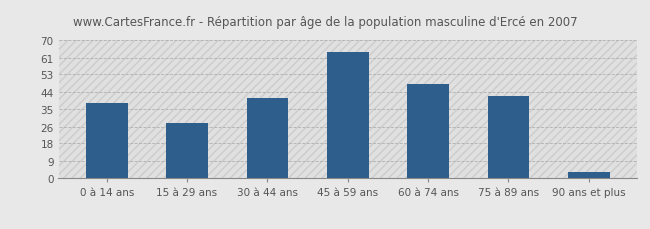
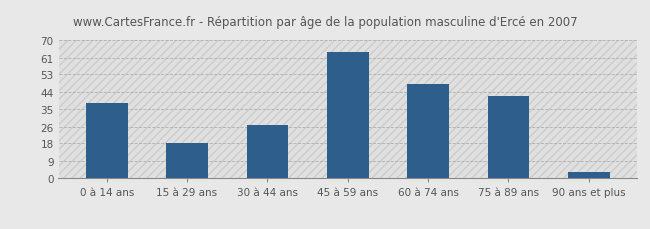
15 à 29 ans: 28 -> 18
30 à 44 ans: 41 -> 27
